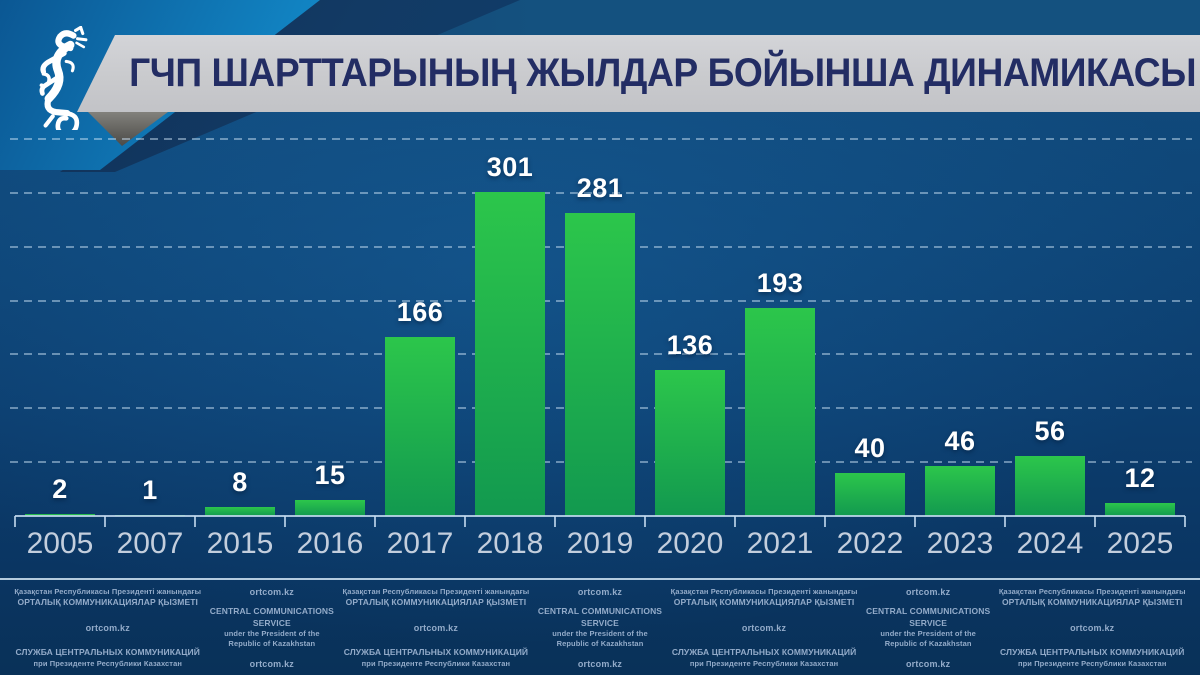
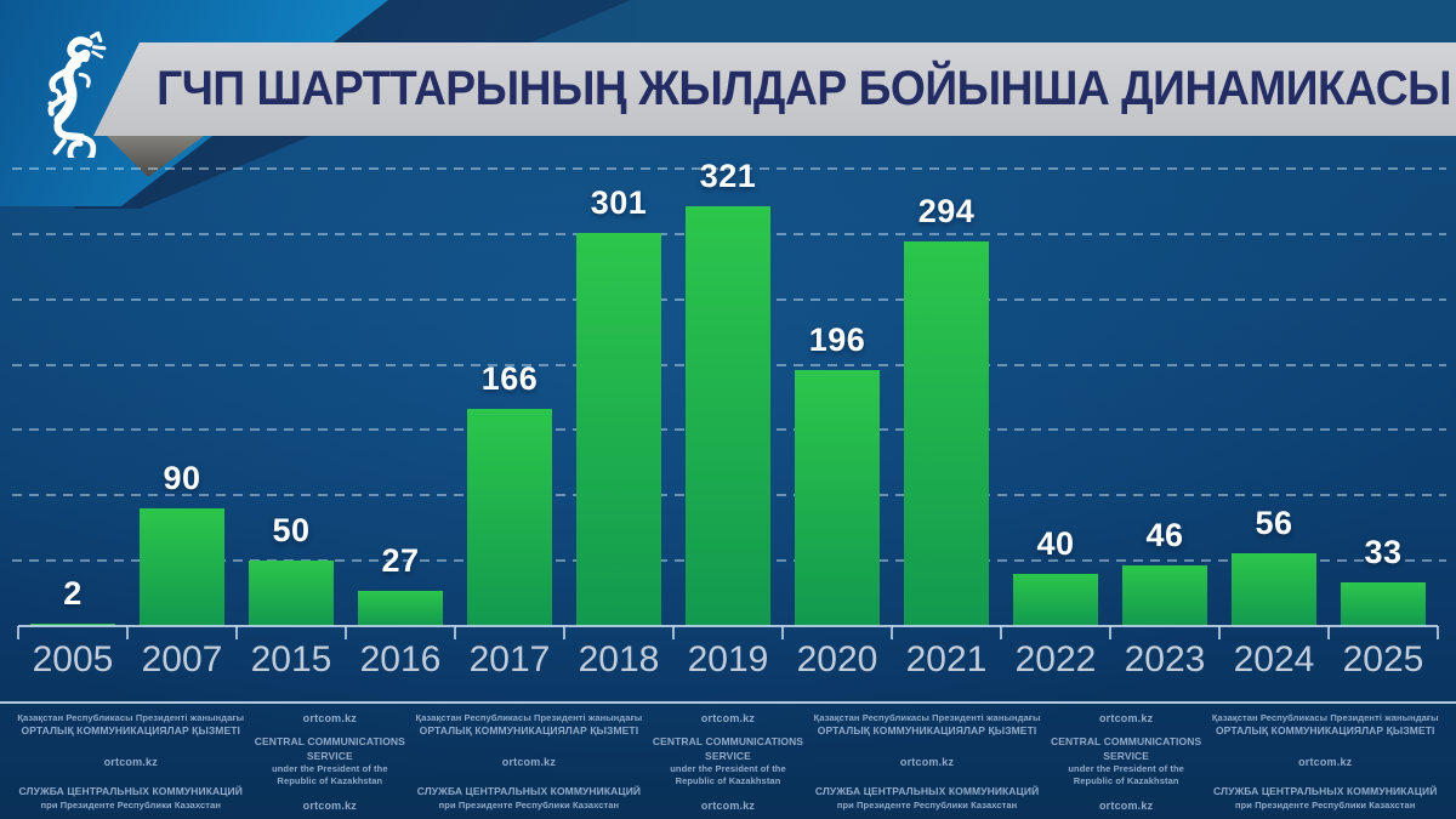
2007: 1 -> 90
2015: 8 -> 50
2016: 15 -> 27
2019: 281 -> 321
2020: 136 -> 196
2021: 193 -> 294
2025: 12 -> 33
